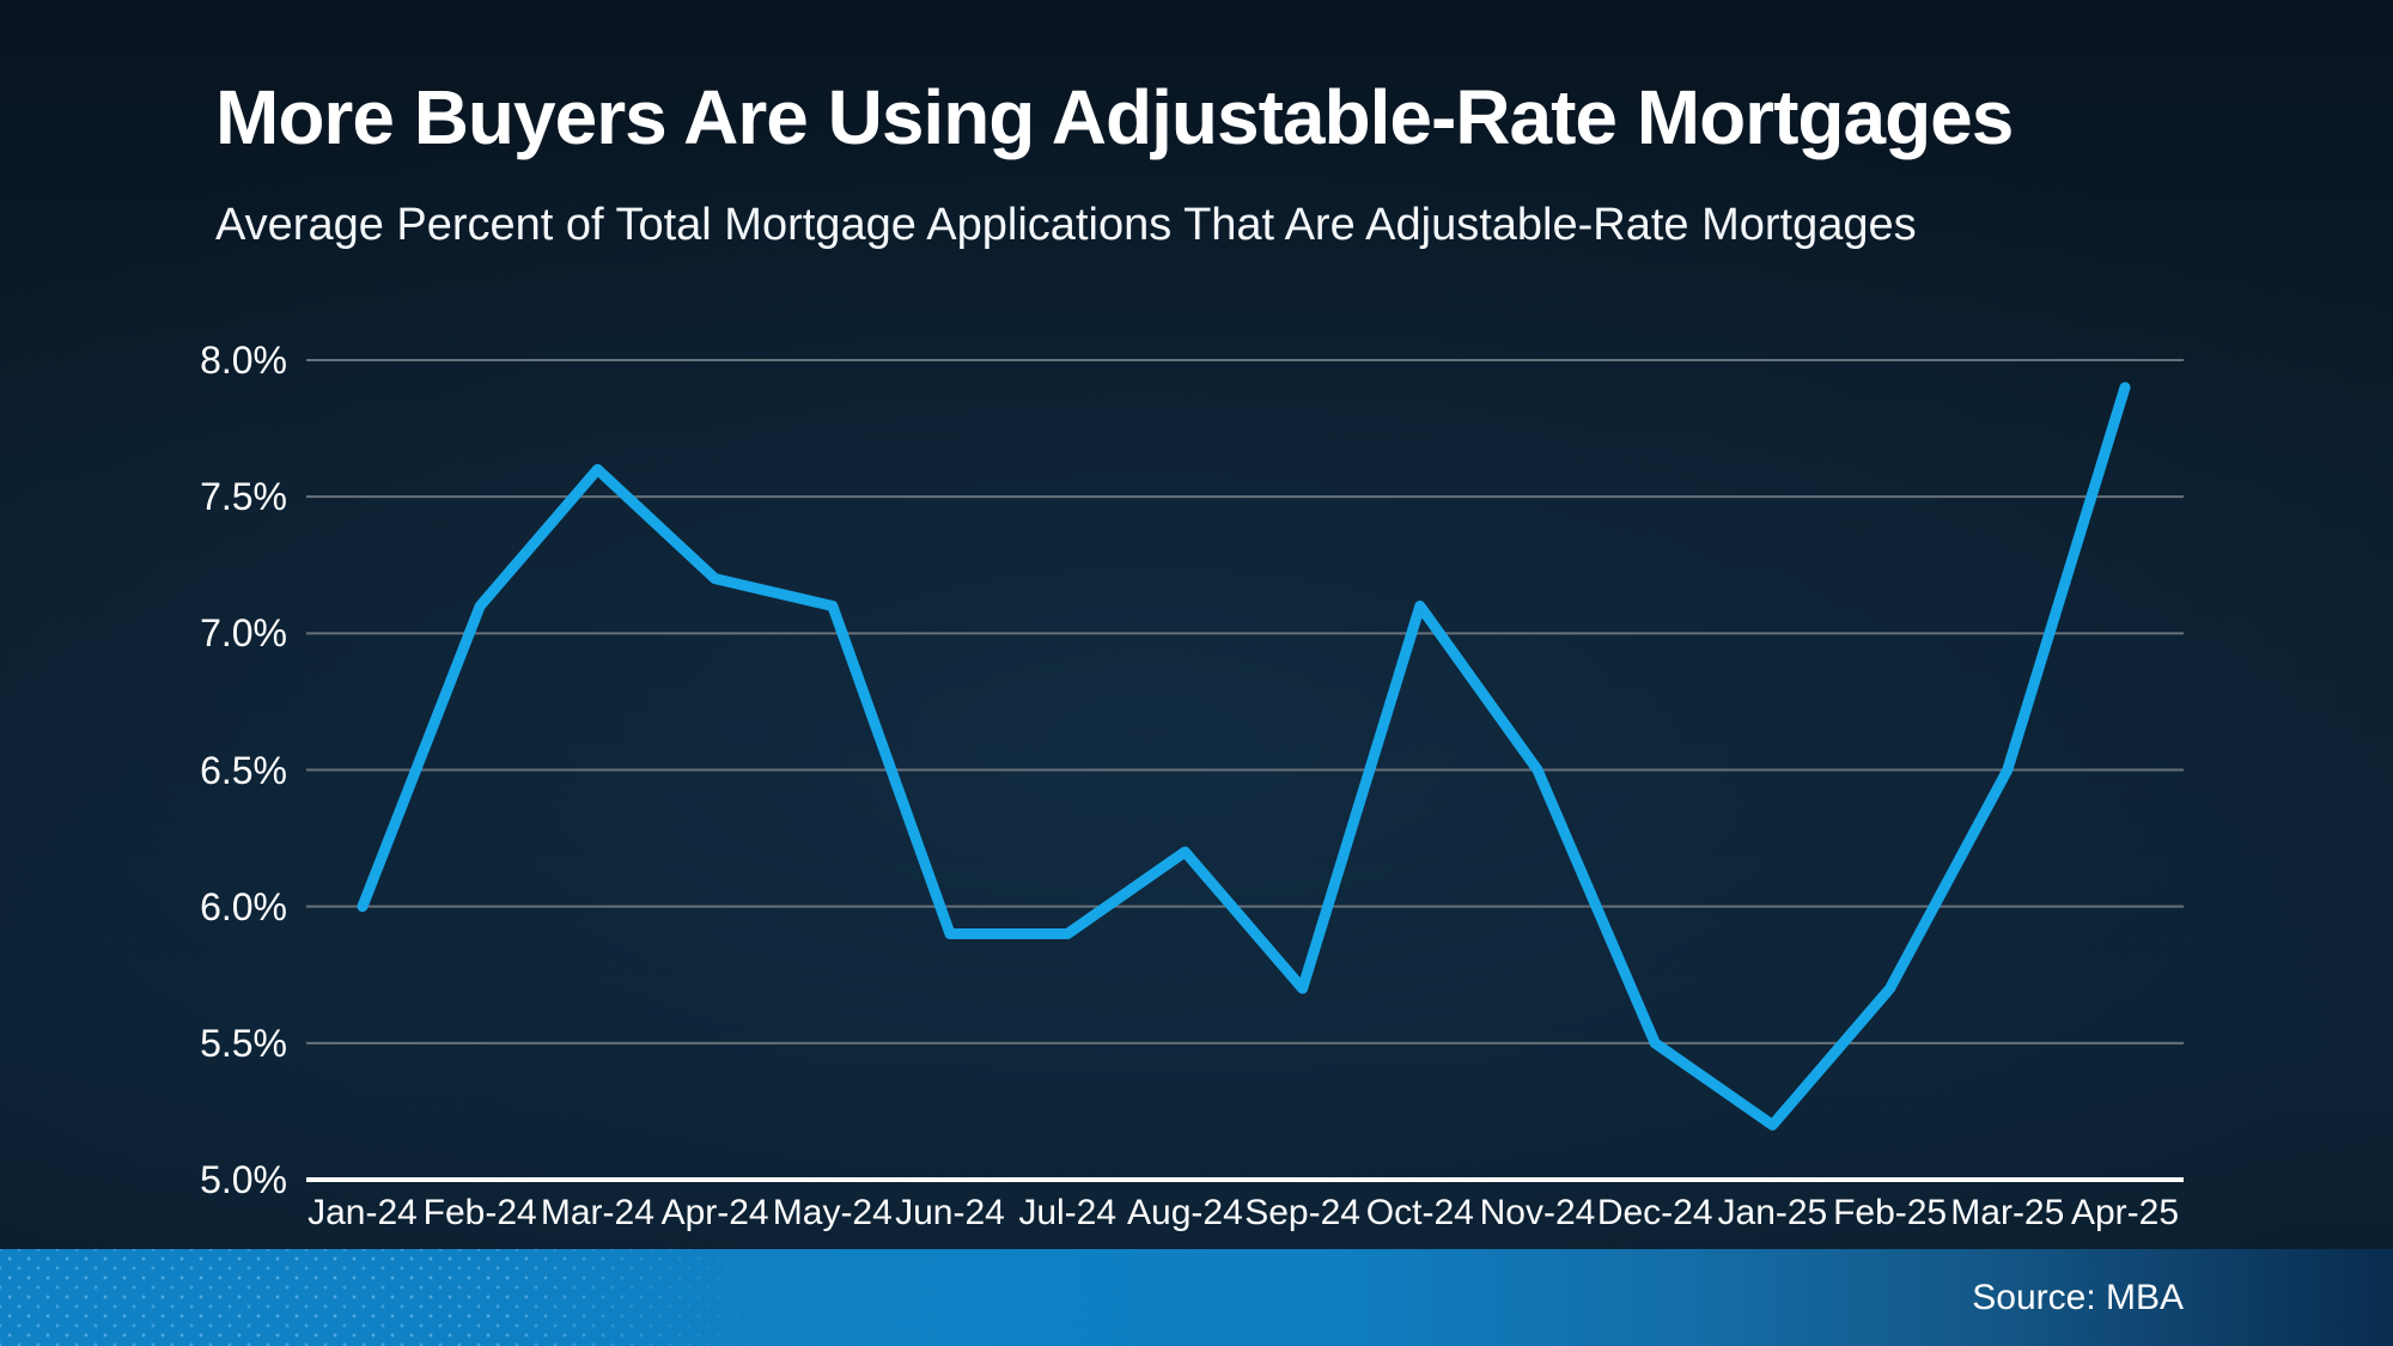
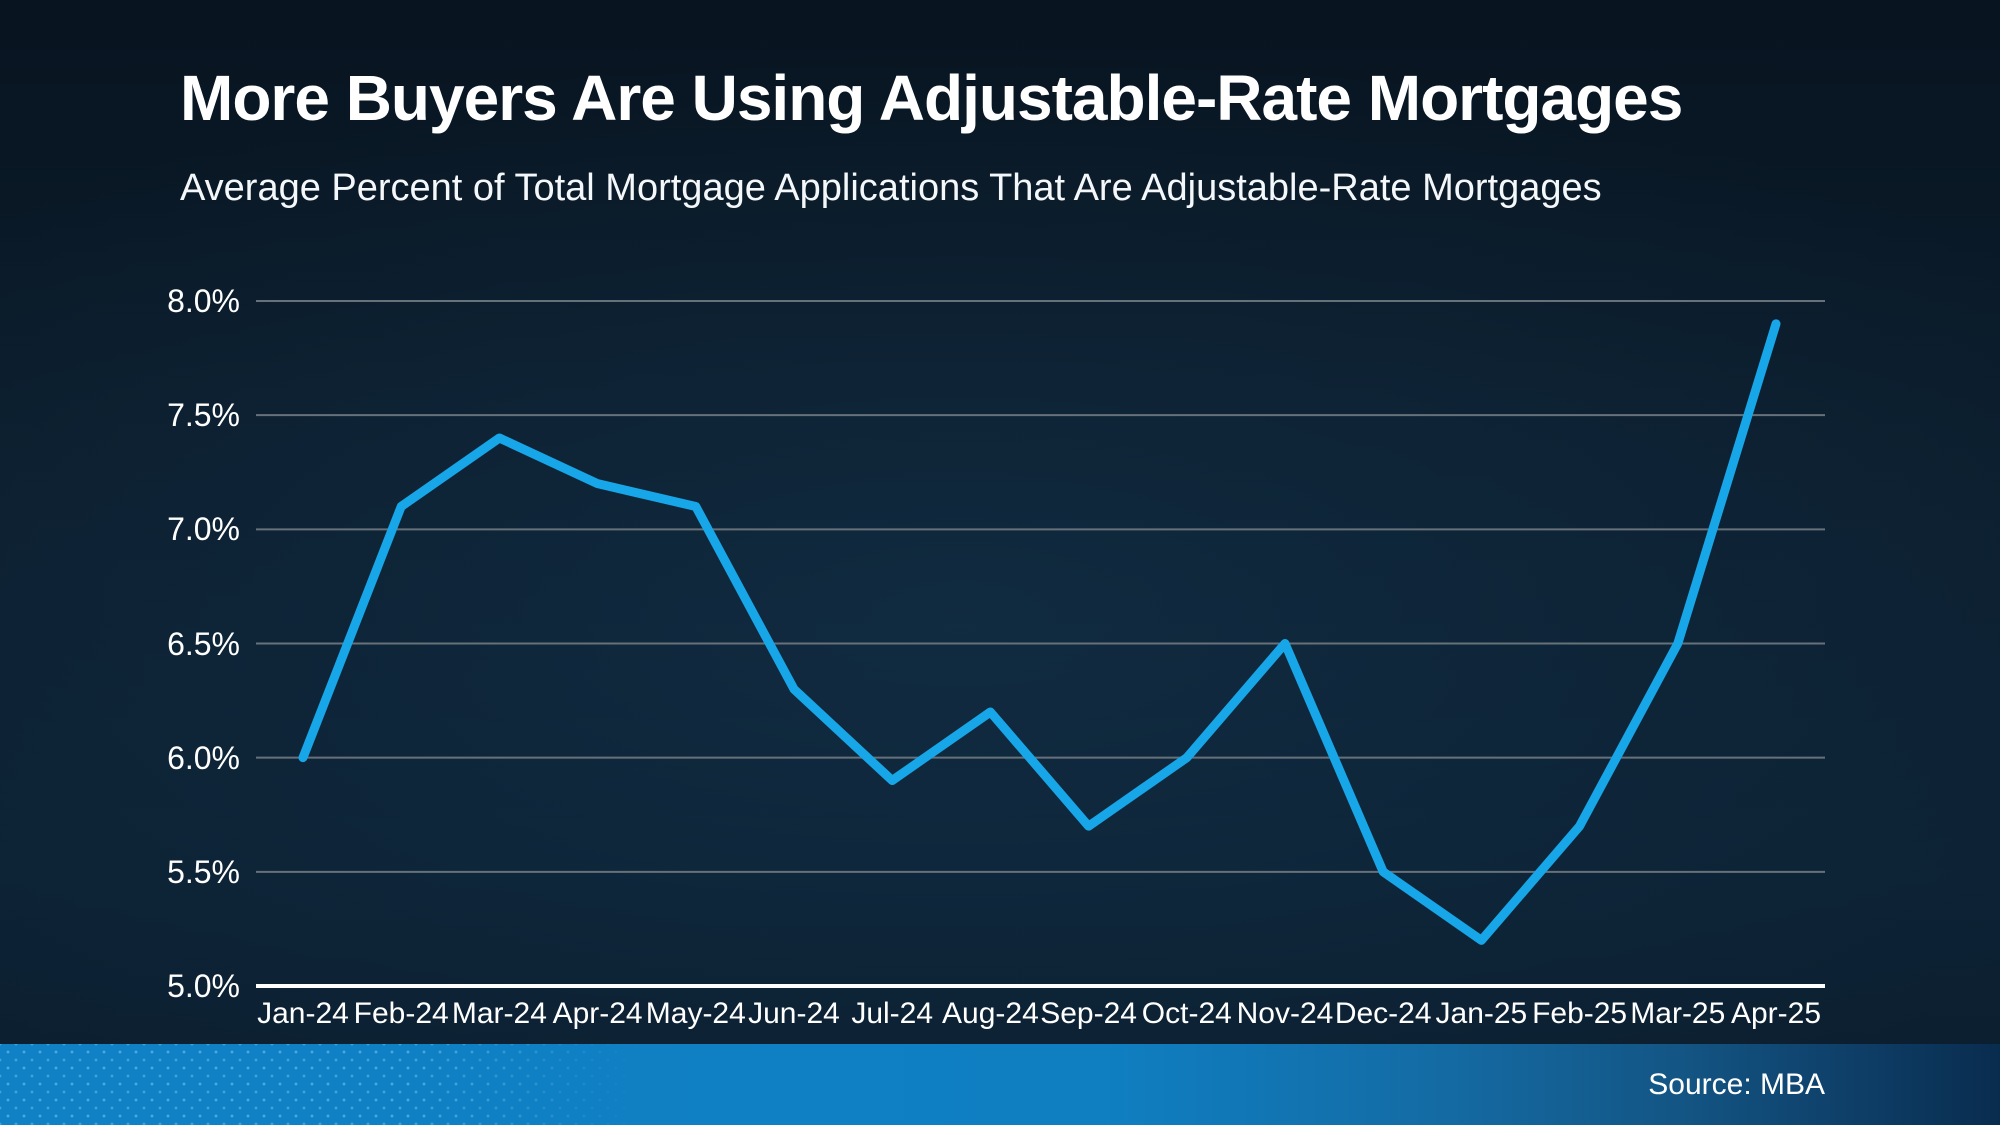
Mar-24: 7.6% -> 7.4%
Jun-24: 5.9% -> 6.3%
Oct-24: 7.1% -> 6.0%
